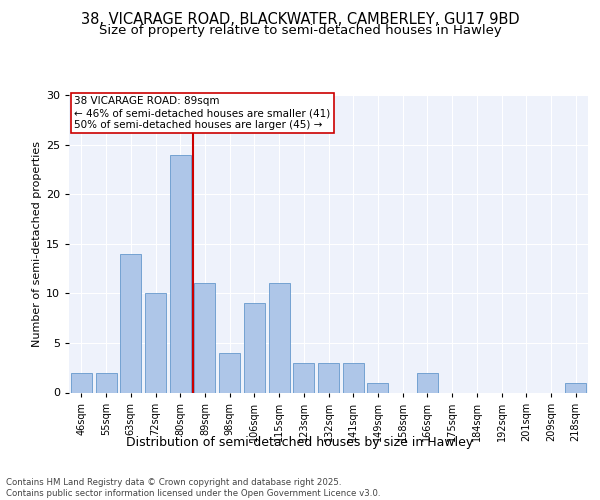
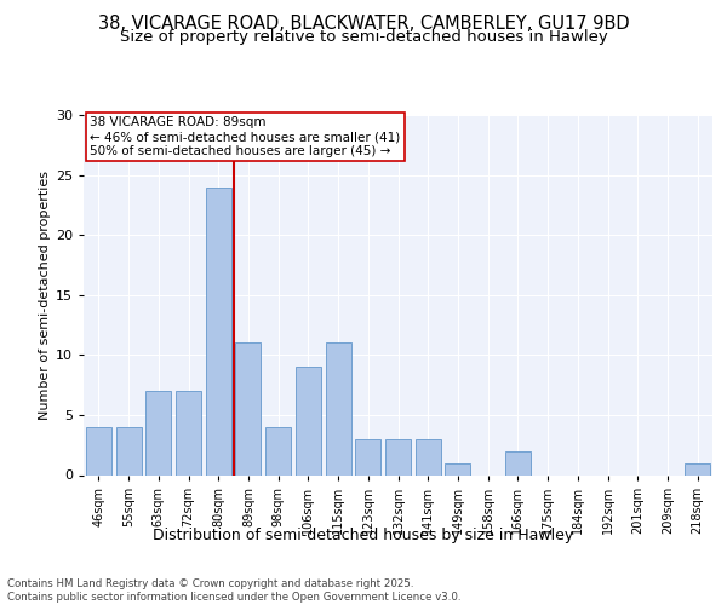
46sqm: 2 -> 4
55sqm: 2 -> 4
63sqm: 14 -> 7
72sqm: 10 -> 7
